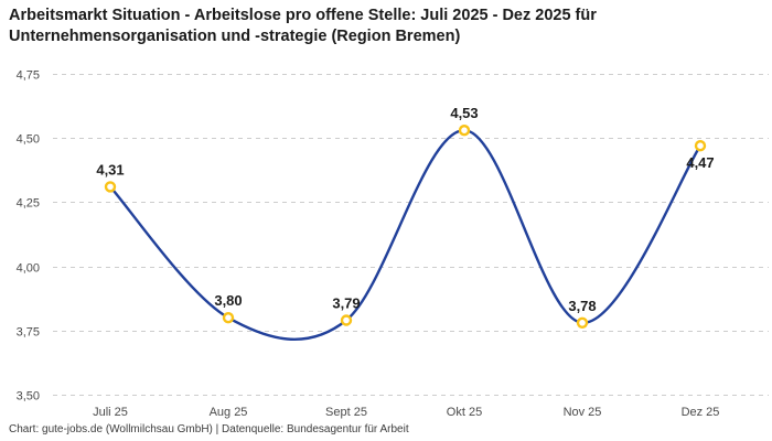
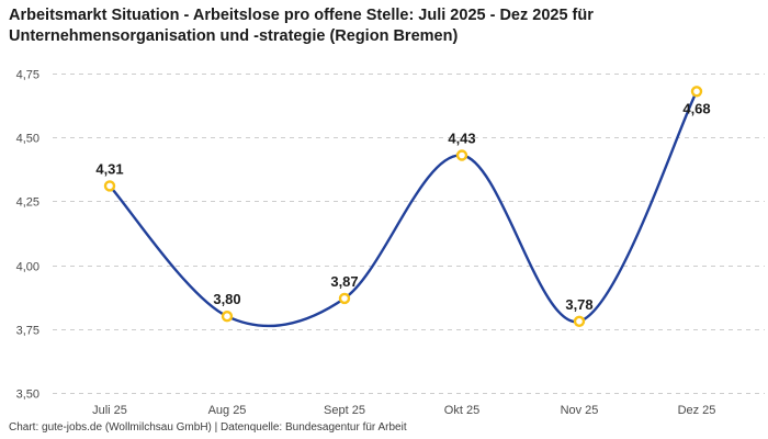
Sept 25: 3,79 -> 3,87
Okt 25: 4,53 -> 4,43
Dez 25: 4,47 -> 4,68
